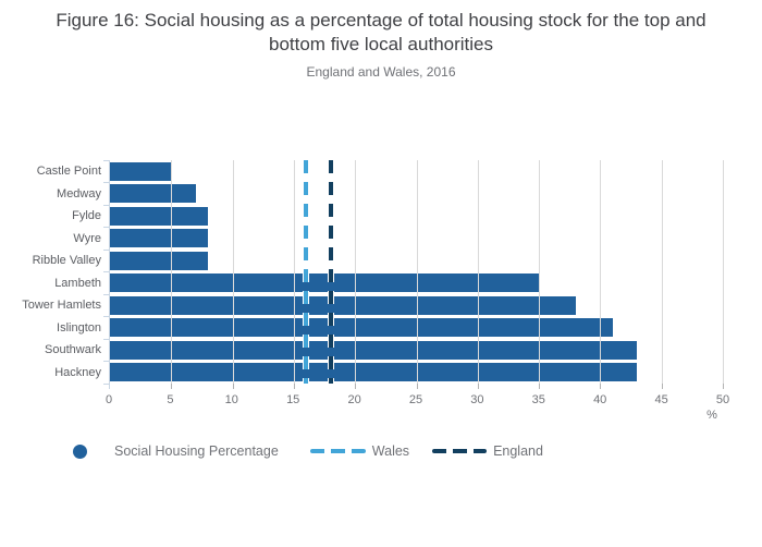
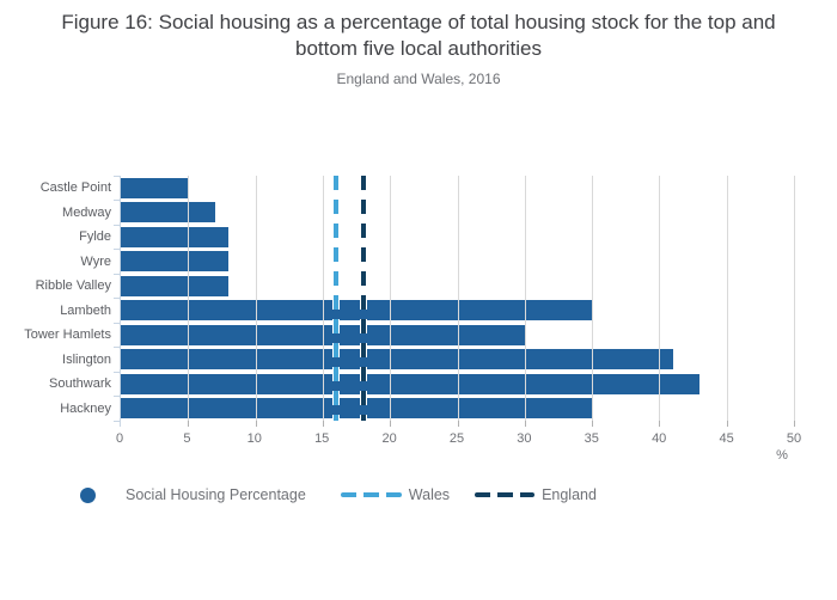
Tower Hamlets: 38 -> 30
Hackney: 43 -> 35
